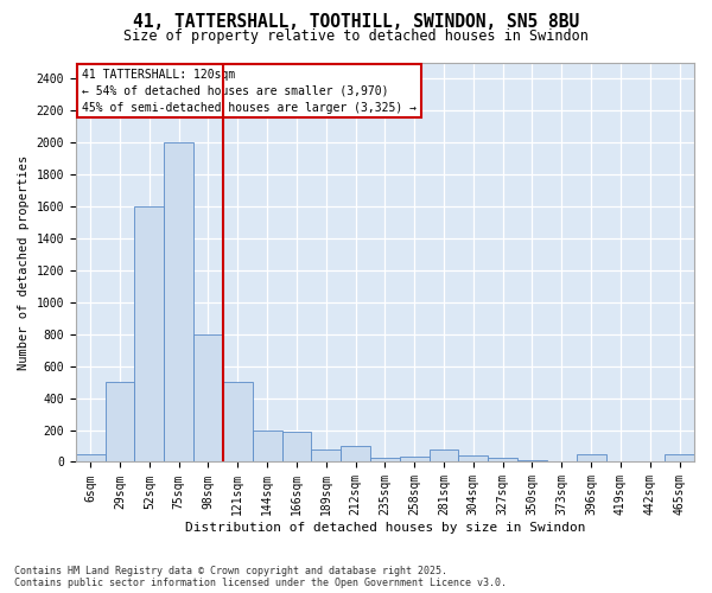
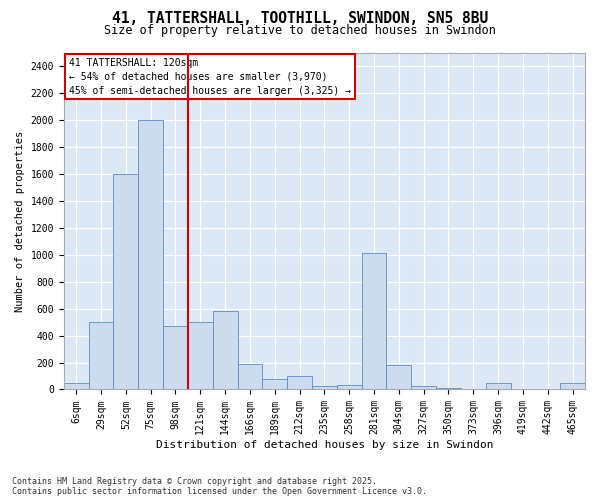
98sqm: 800 -> 470
144sqm: 200 -> 580
281sqm: 80 -> 1010
304sqm: 40 -> 180
